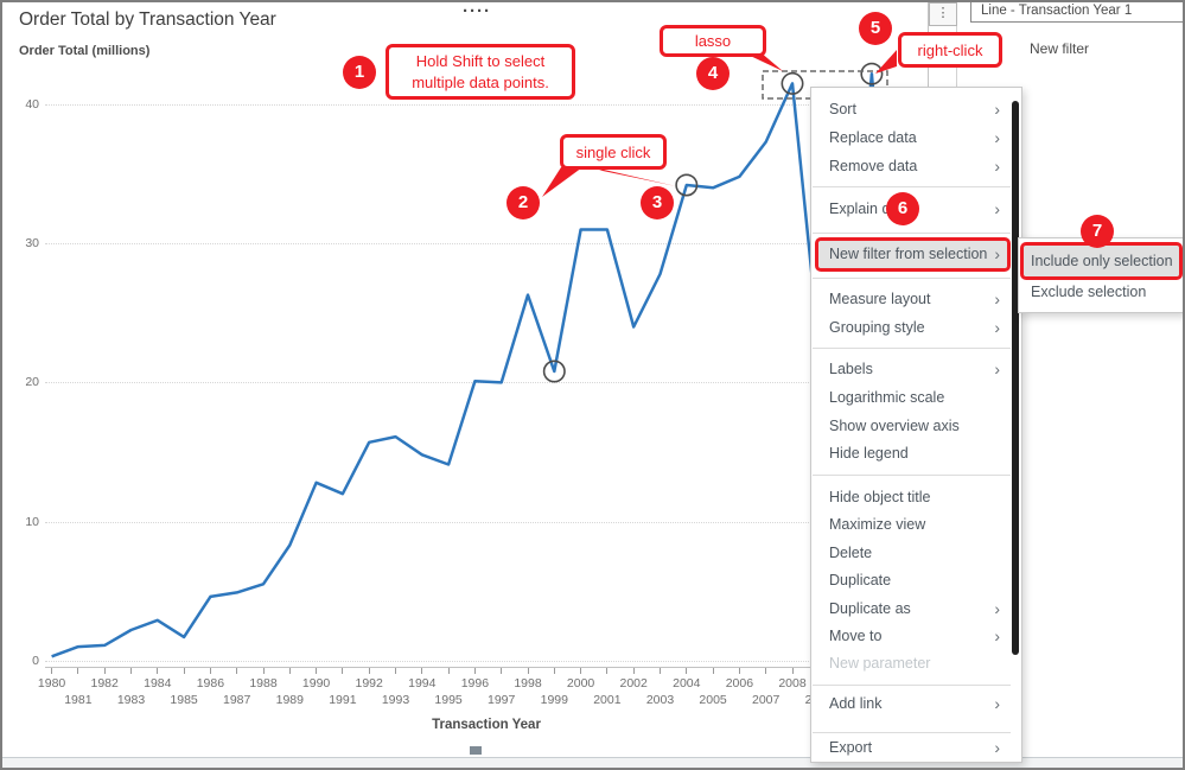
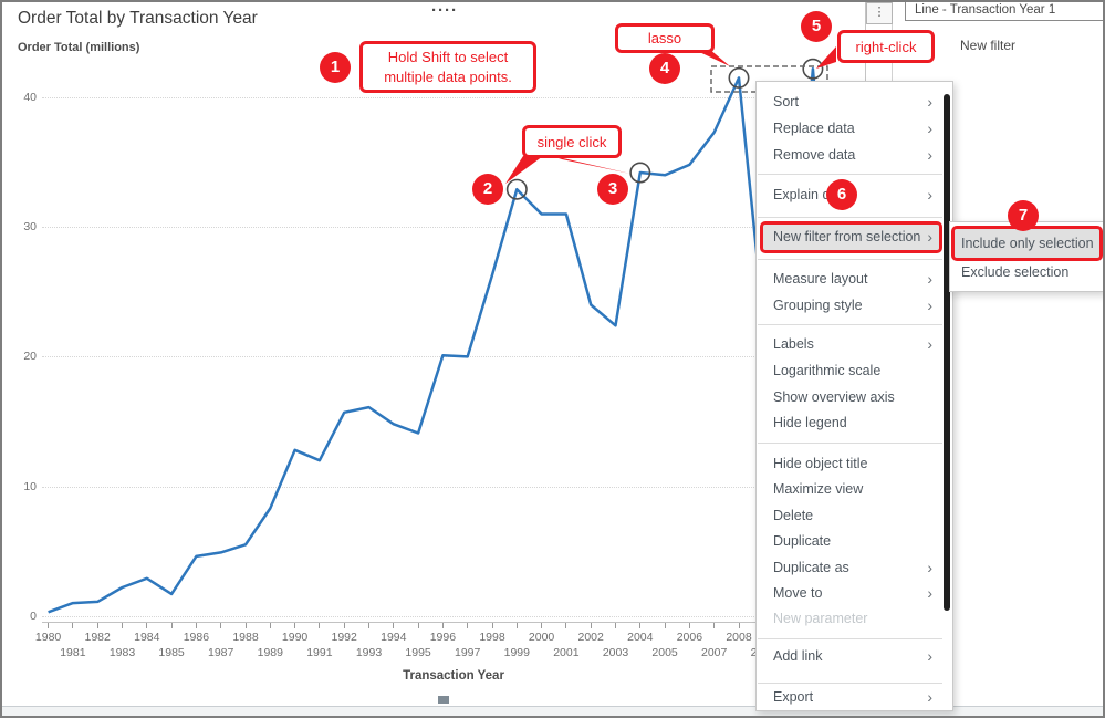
1999: 20.8 -> 32.9
2003: 27.8 -> 22.4
